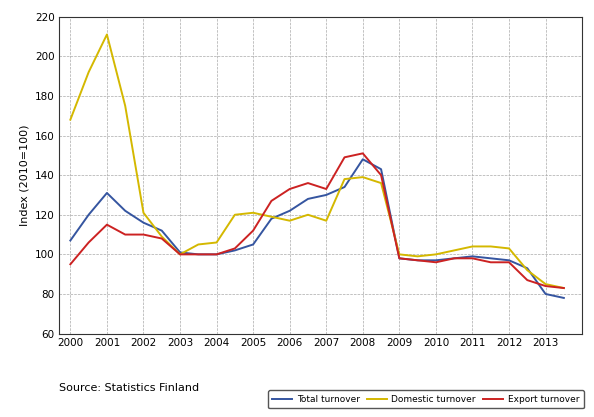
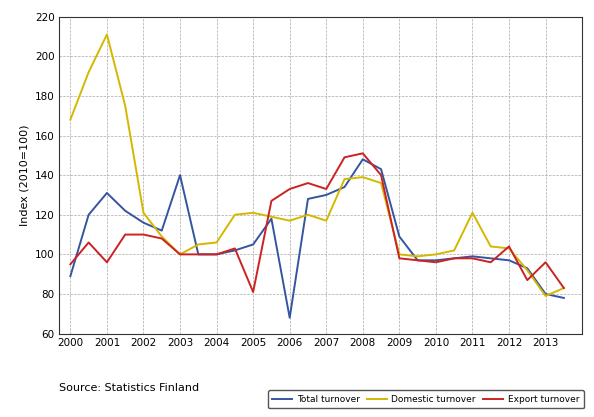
Total turnover/2000: 107 -> 89
Export turnover/2001: 115 -> 96
Total turnover/2003: 101 -> 140
Export turnover/2005: 112 -> 81
Total turnover/2006: 122 -> 68
Total turnover/2009: 98 -> 109
Domestic turnover/2011: 104 -> 121
Export turnover/2012: 96 -> 104
Domestic turnover/2013: 85 -> 79
Export turnover/2013: 84 -> 96
